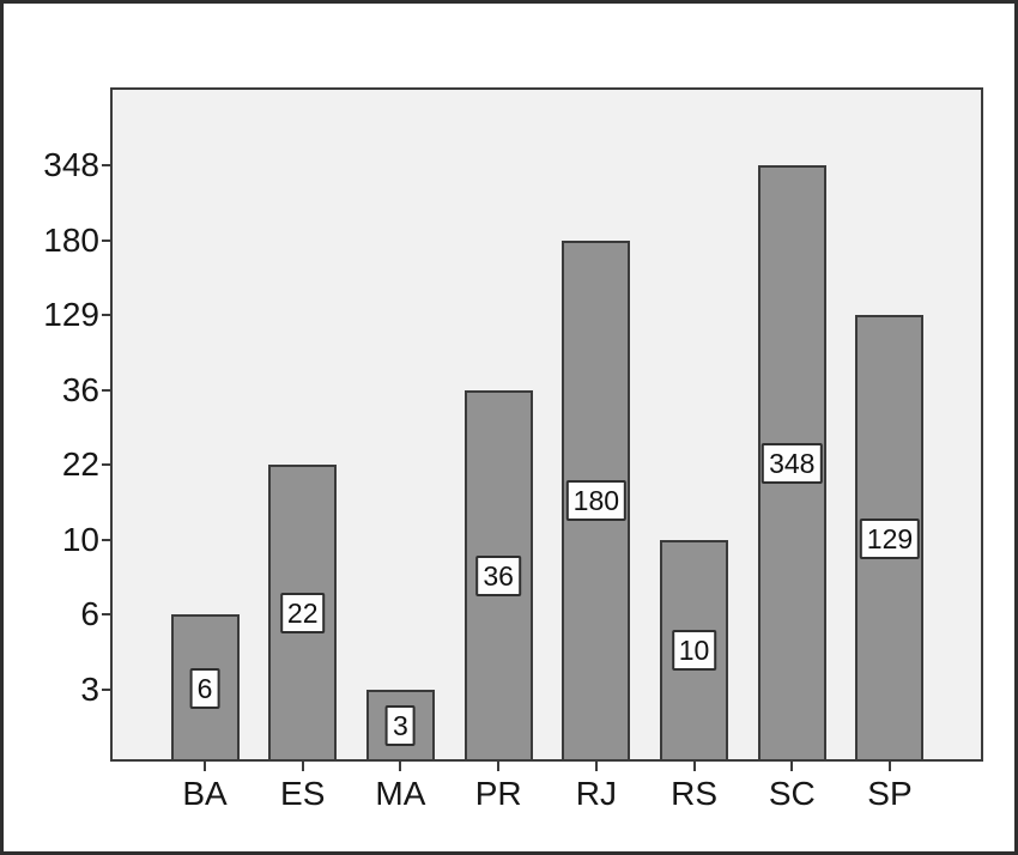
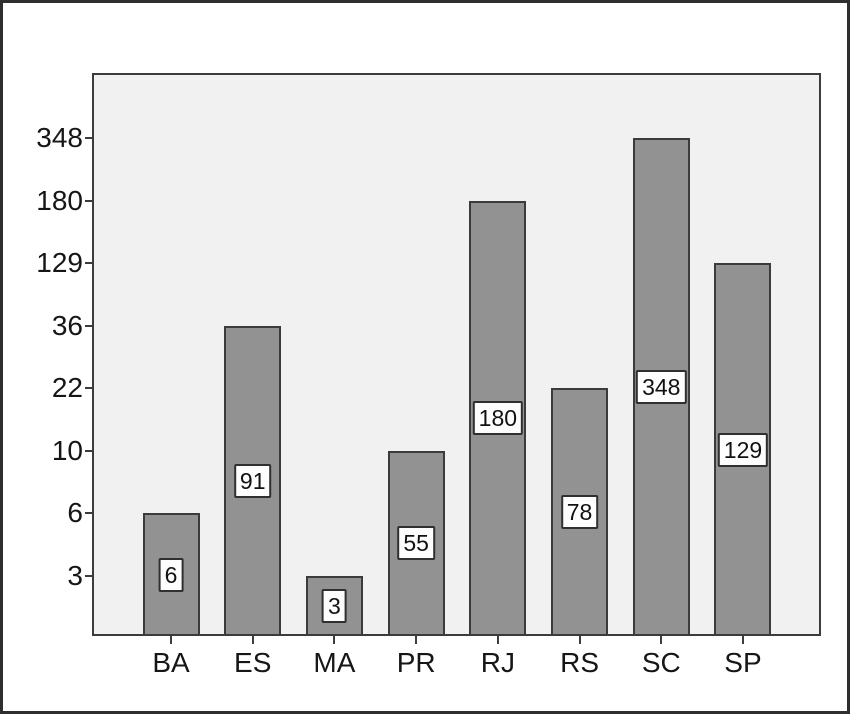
ES: 22 -> 91
PR: 36 -> 55
RS: 10 -> 78
